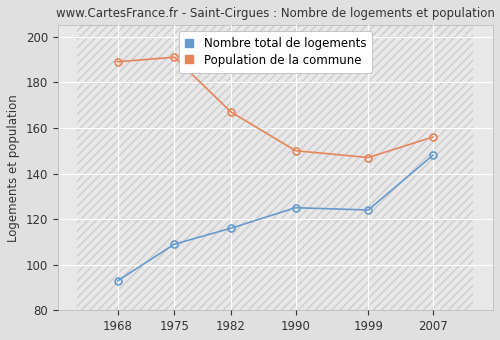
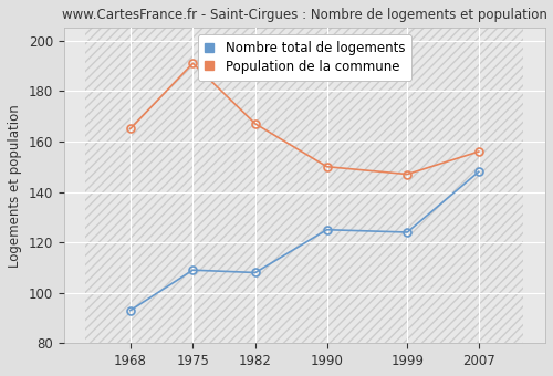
Population de la commune/1968: 189 -> 165
Nombre total de logements/1982: 116 -> 108
